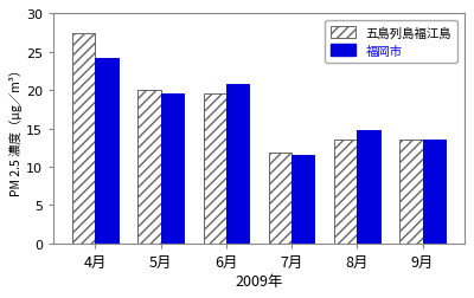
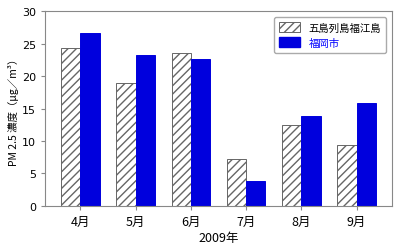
五島列島福江島/4月: 27.5 -> 24.4
福岡市/4月: 24.2 -> 26.6
五島列島福江島/5月: 20.0 -> 19.0
福岡市/5月: 19.5 -> 23.2
五島列島福江島/6月: 19.5 -> 23.6
福岡市/6月: 20.8 -> 22.6
五島列島福江島/7月: 11.8 -> 7.2
福岡市/7月: 11.5 -> 3.8
五島列島福江島/8月: 13.5 -> 12.4
福岡市/8月: 14.8 -> 13.8
五島列島福江島/9月: 13.5 -> 9.4
福岡市/9月: 13.5 -> 15.8
